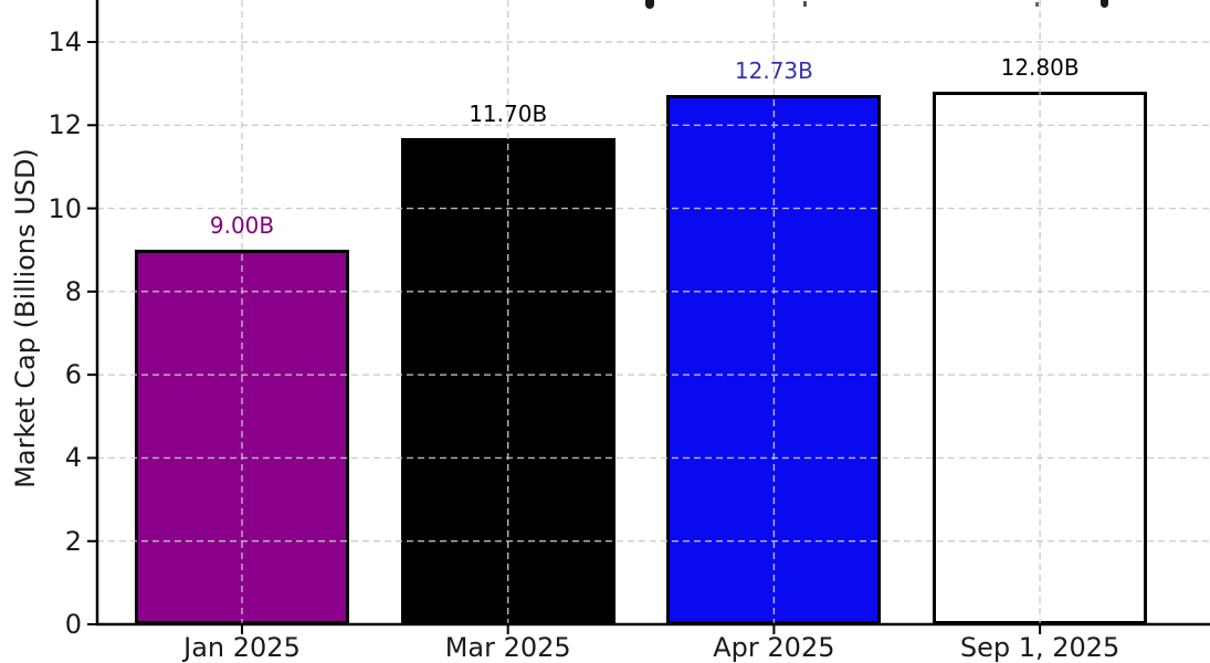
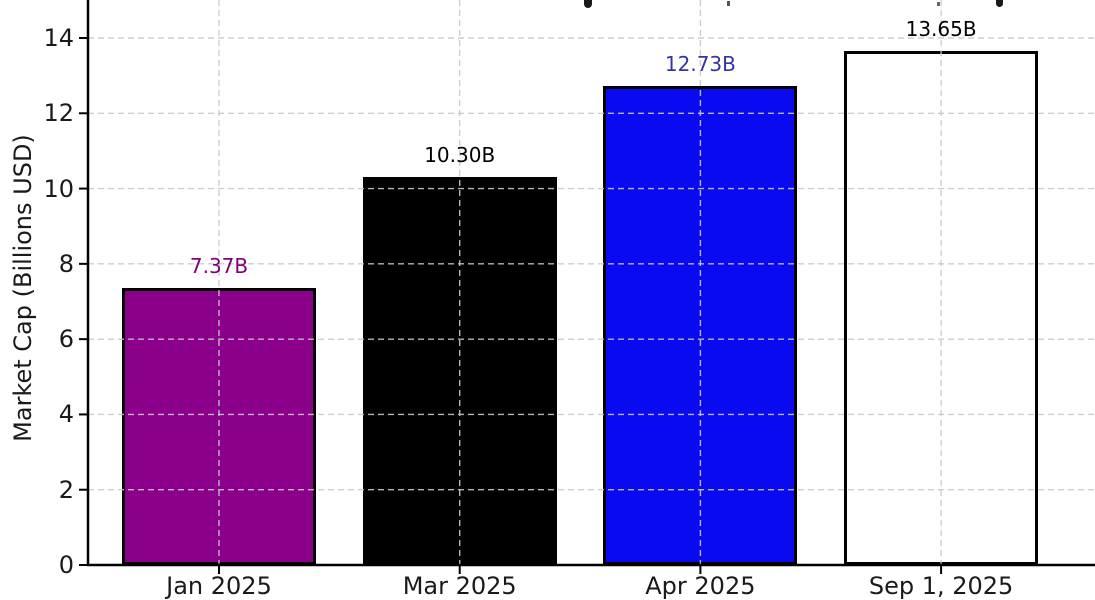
Jan 2025: 9.00B -> 7.37B
Mar 2025: 11.70B -> 10.30B
Sep 1, 2025: 12.80B -> 13.65B
